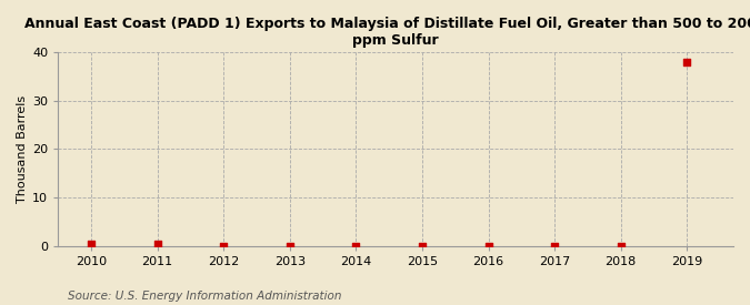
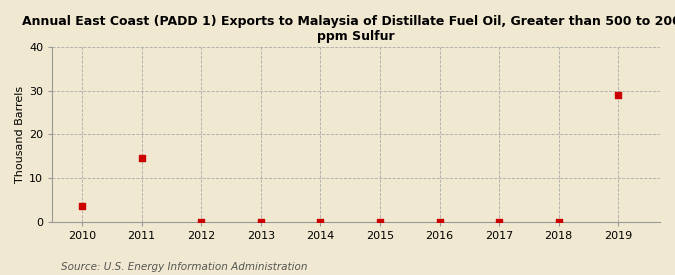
2010: 0.3 -> 3.5
2011: 0.3 -> 14.5
2019: 38.0 -> 29.0
